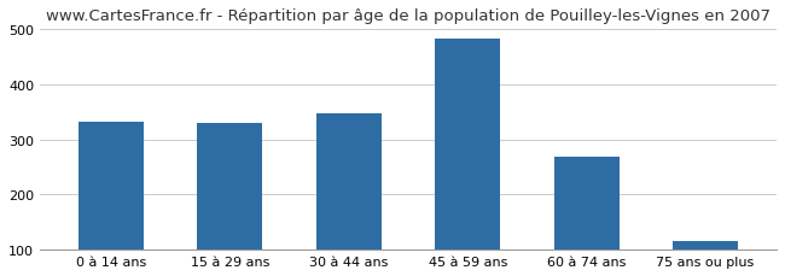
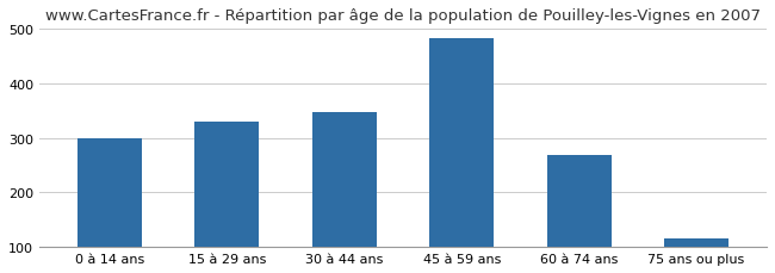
0 à 14 ans: 333 -> 300
